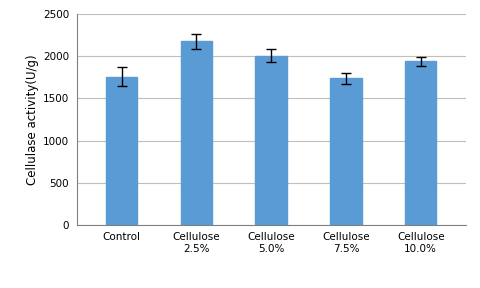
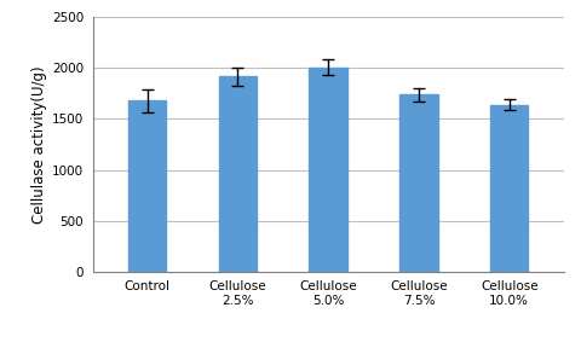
Control: 1760 -> 1680
Cellulose 2.5%: 2180 -> 1920
Cellulose 10.0%: 1940 -> 1640
